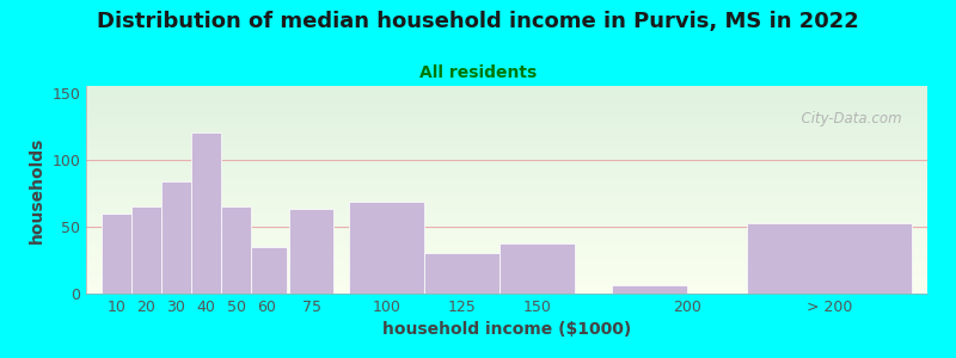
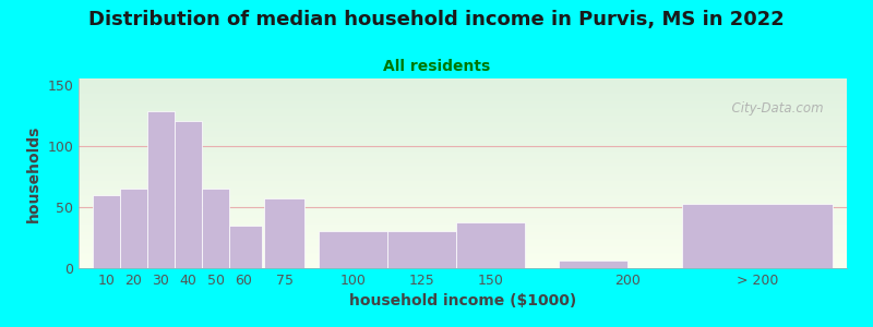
30: 84 -> 128
75: 63 -> 57
100: 69 -> 30
